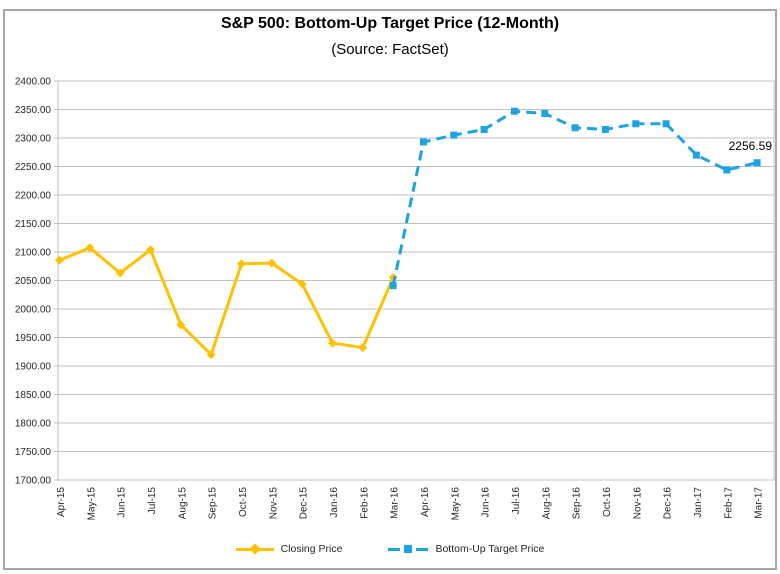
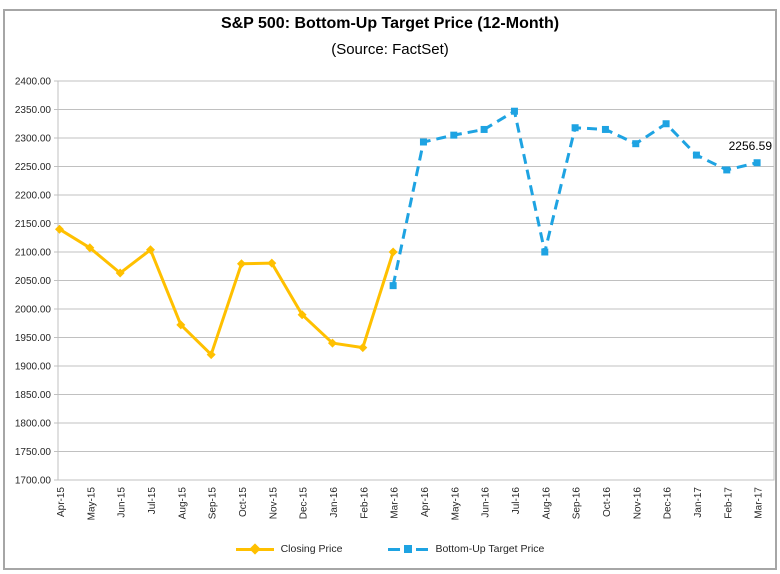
Closing Price/Apr-15: 2090 -> 2140
Closing Price/Dec-15: 2040 -> 1990
Closing Price/Mar-16: 2060 -> 2100
Bottom-Up Target Price/Aug-16: 2340 -> 2100
Bottom-Up Target Price/Nov-16: 2320 -> 2290
